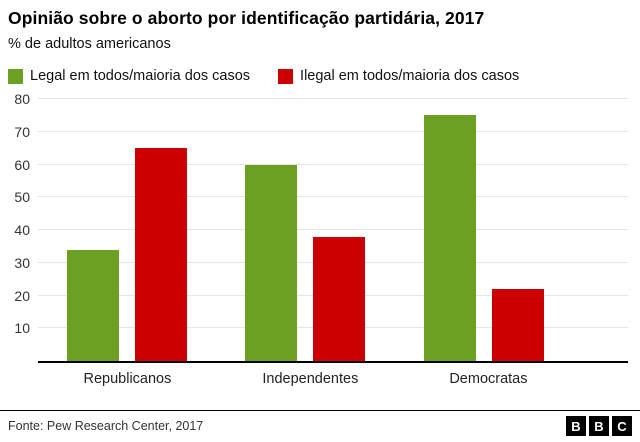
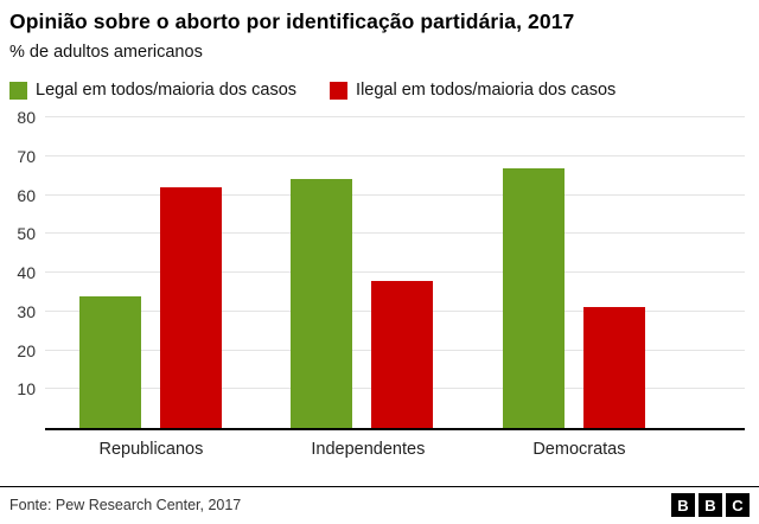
Ilegal em todos/maioria dos casos/Republicanos: 65 -> 62
Legal em todos/maioria dos casos/Independentes: 60 -> 64
Legal em todos/maioria dos casos/Democratas: 75 -> 67
Ilegal em todos/maioria dos casos/Democratas: 22 -> 31
